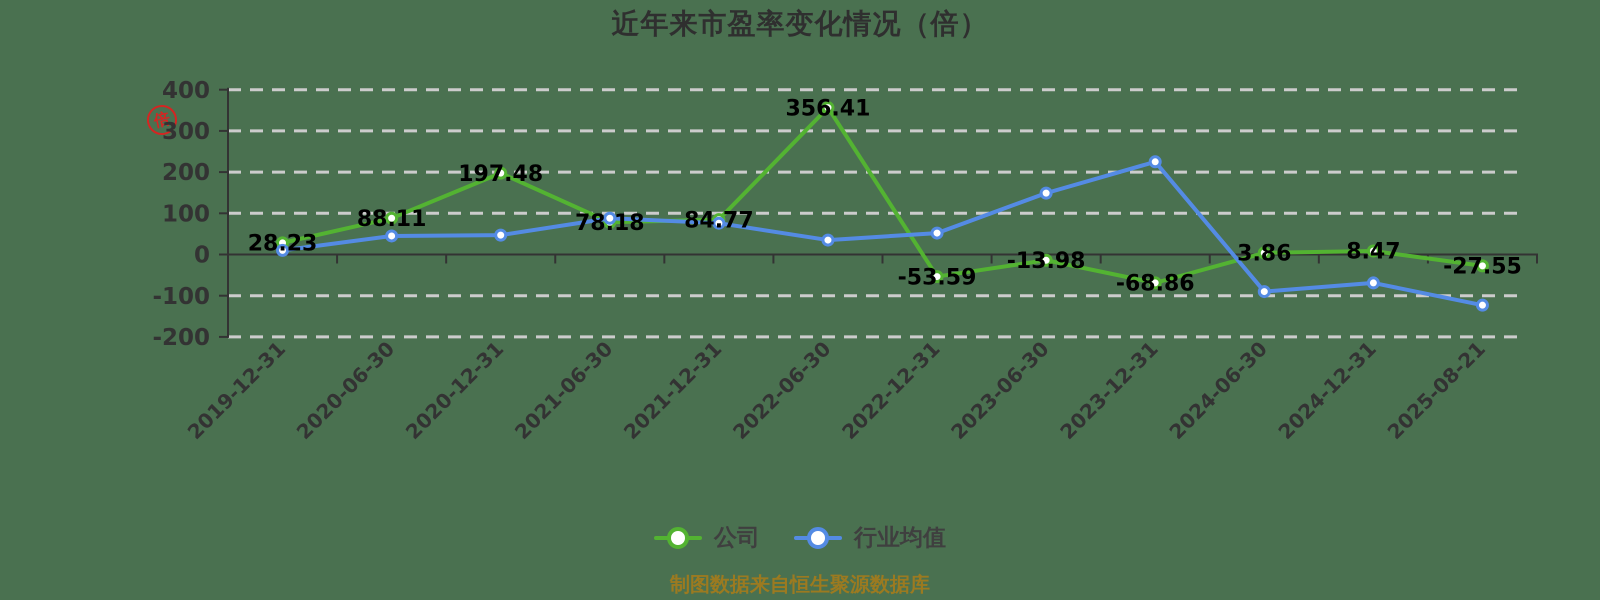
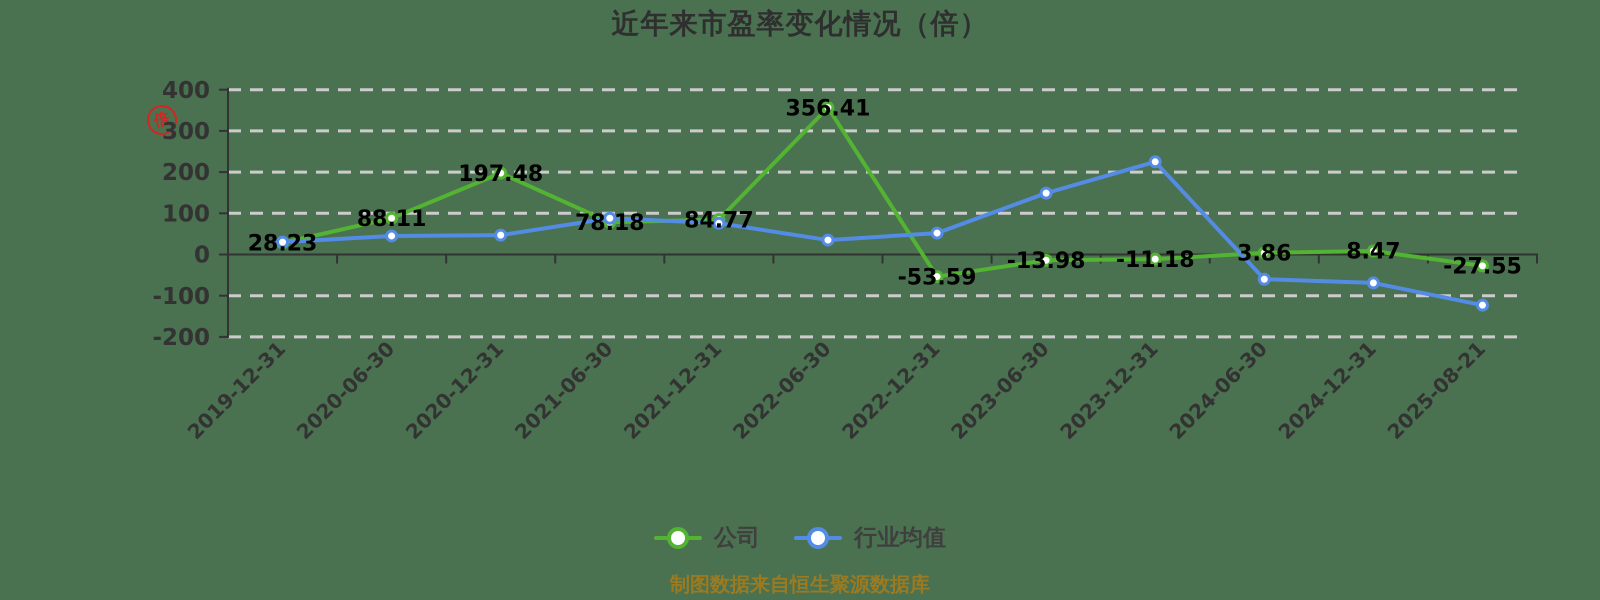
行业均值/2019-12-31: 10 -> 30
公司/2023-12-31: -68.86 -> -11.18
行业均值/2024-06-30: -90 -> -60
